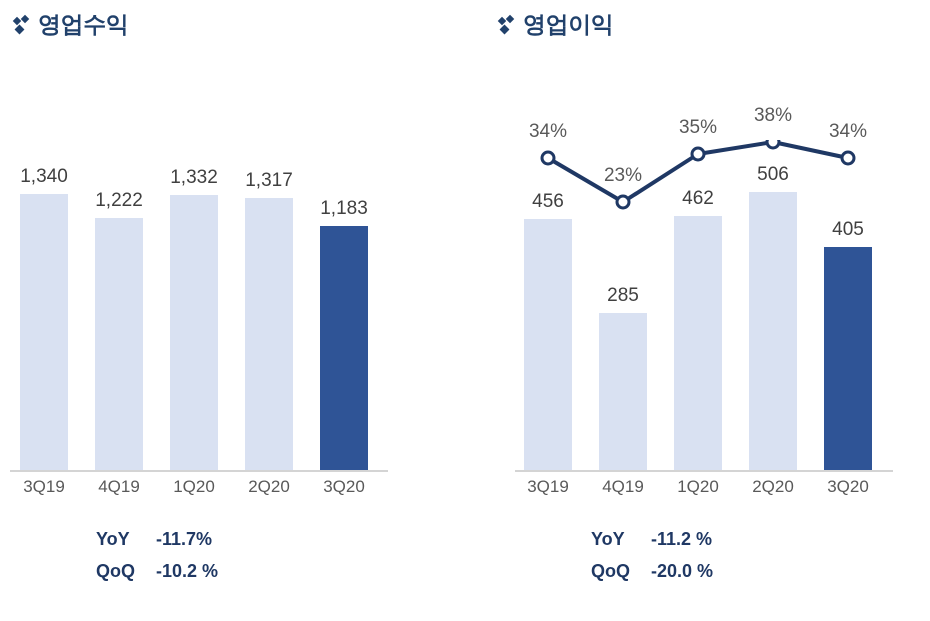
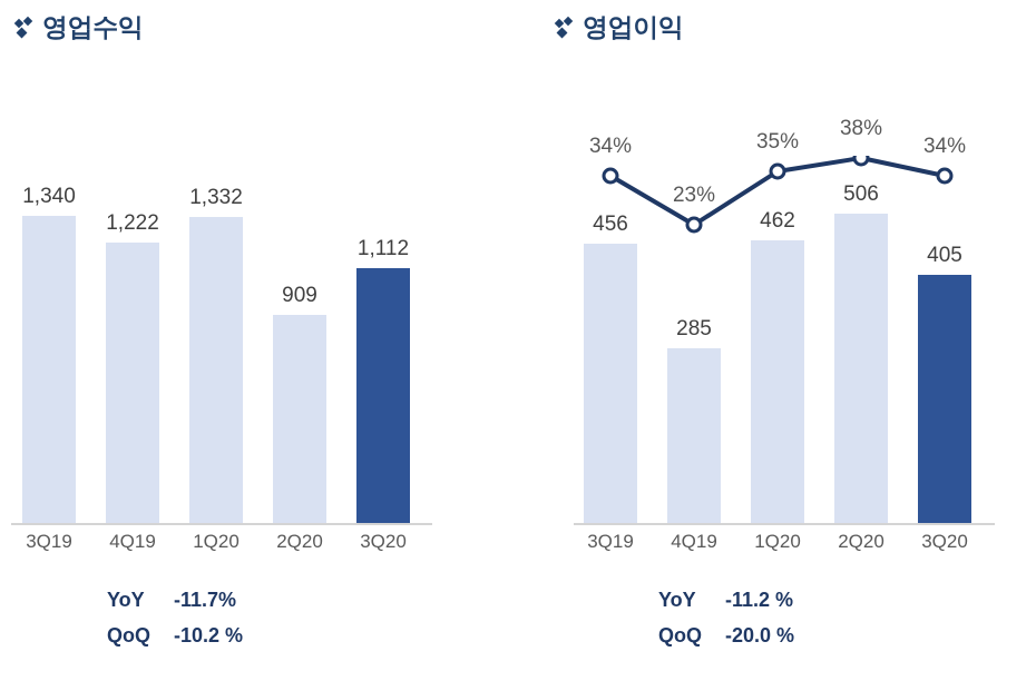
영업수익/2Q20: 1,317 -> 909
영업수익/3Q20: 1,183 -> 1,112
